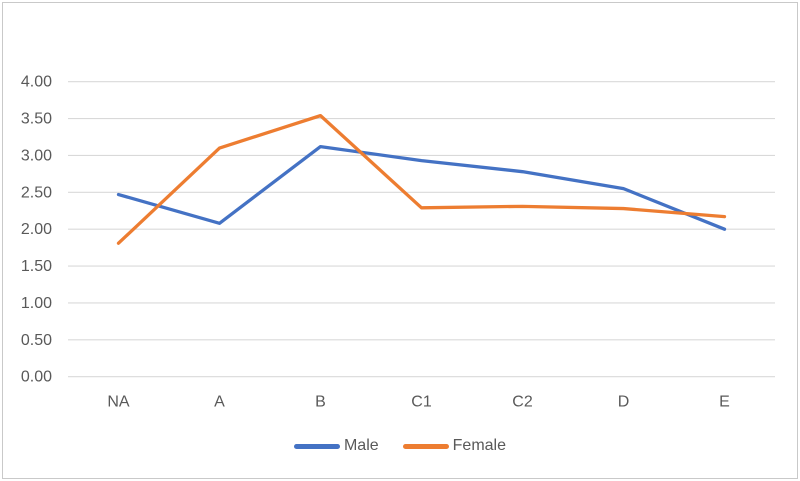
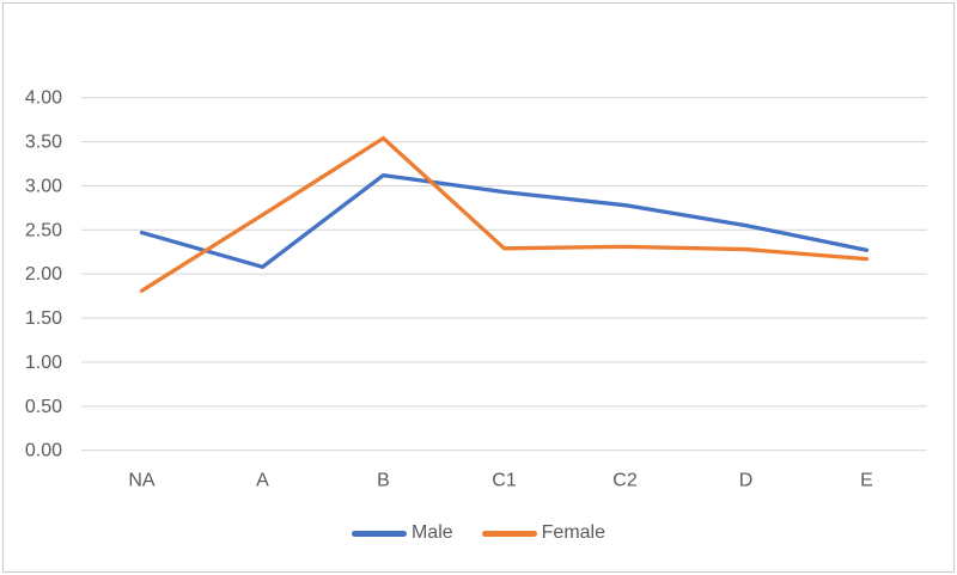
Female/A: 3.1 -> 2.7
Male/E: 2.0 -> 2.3
